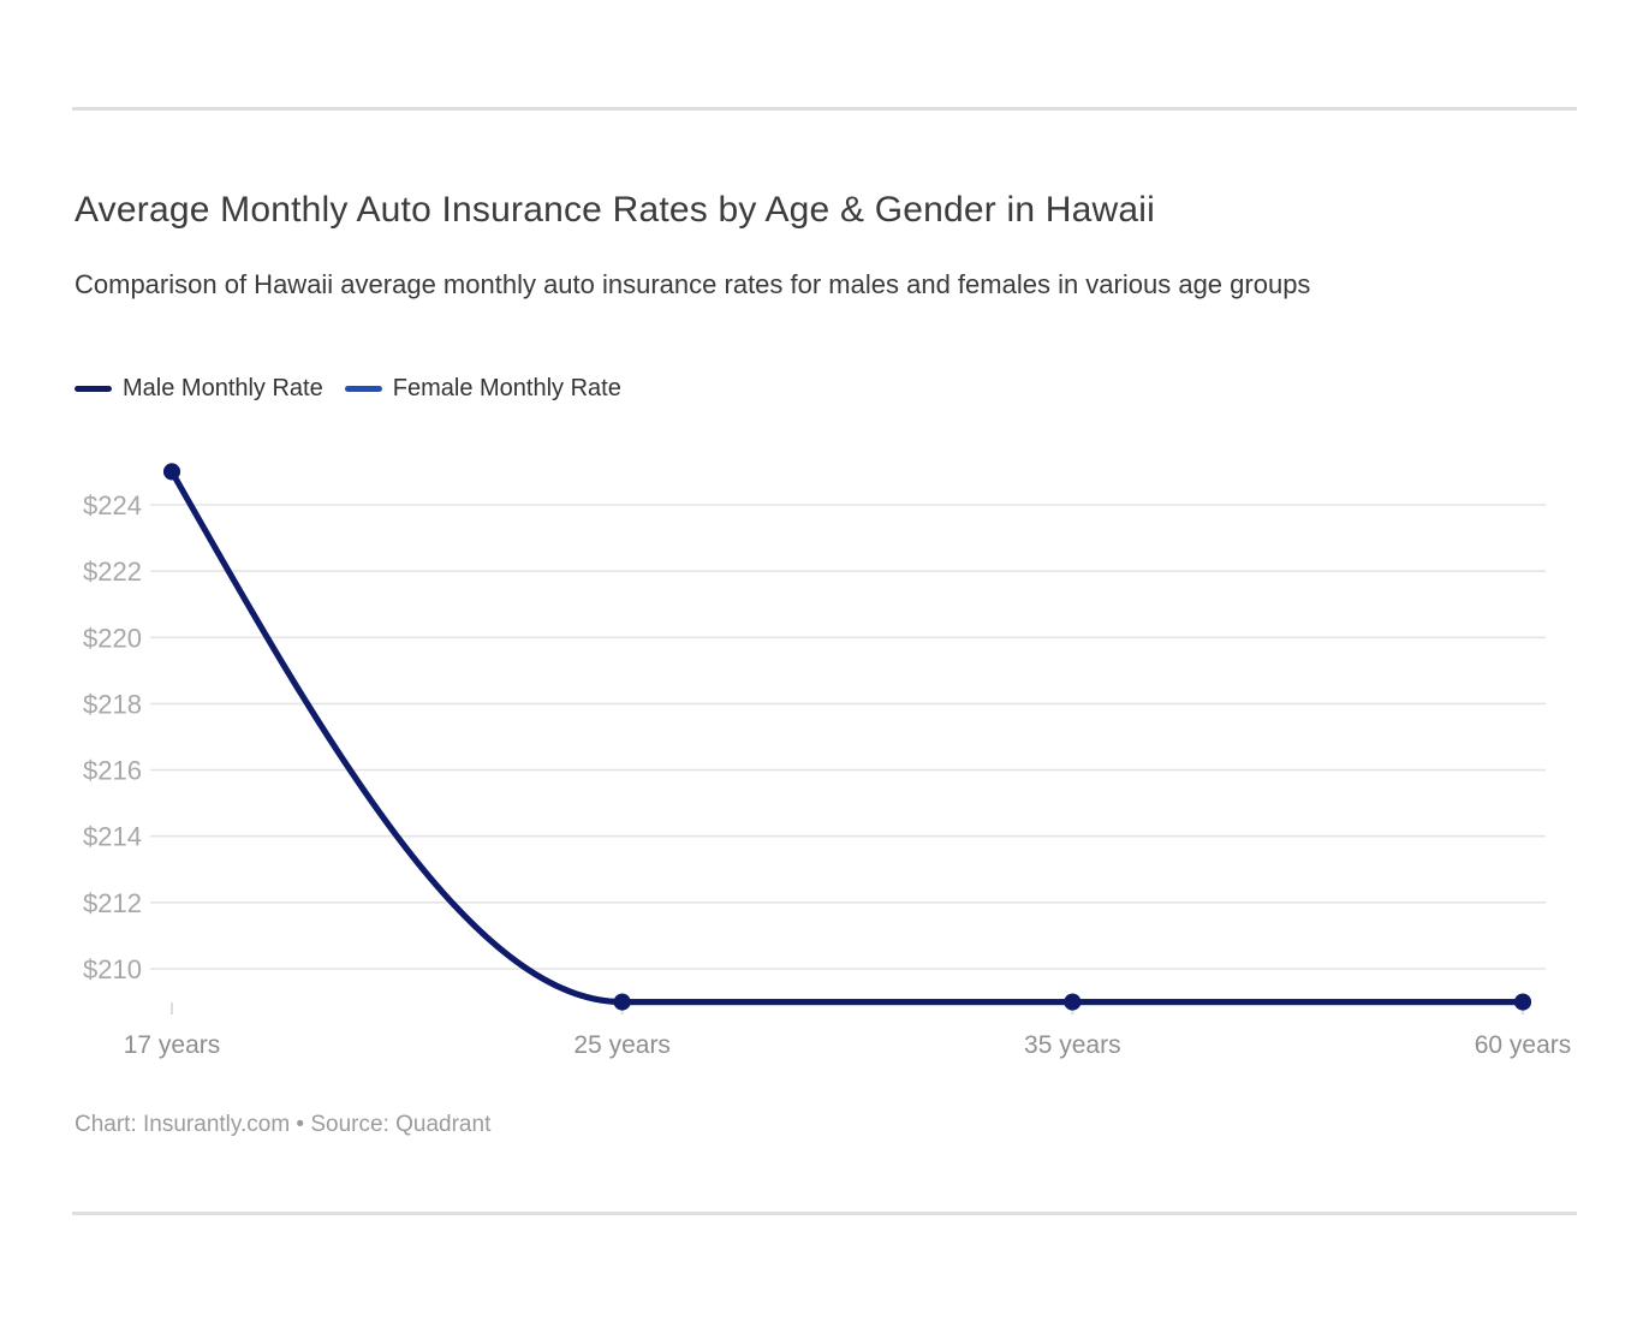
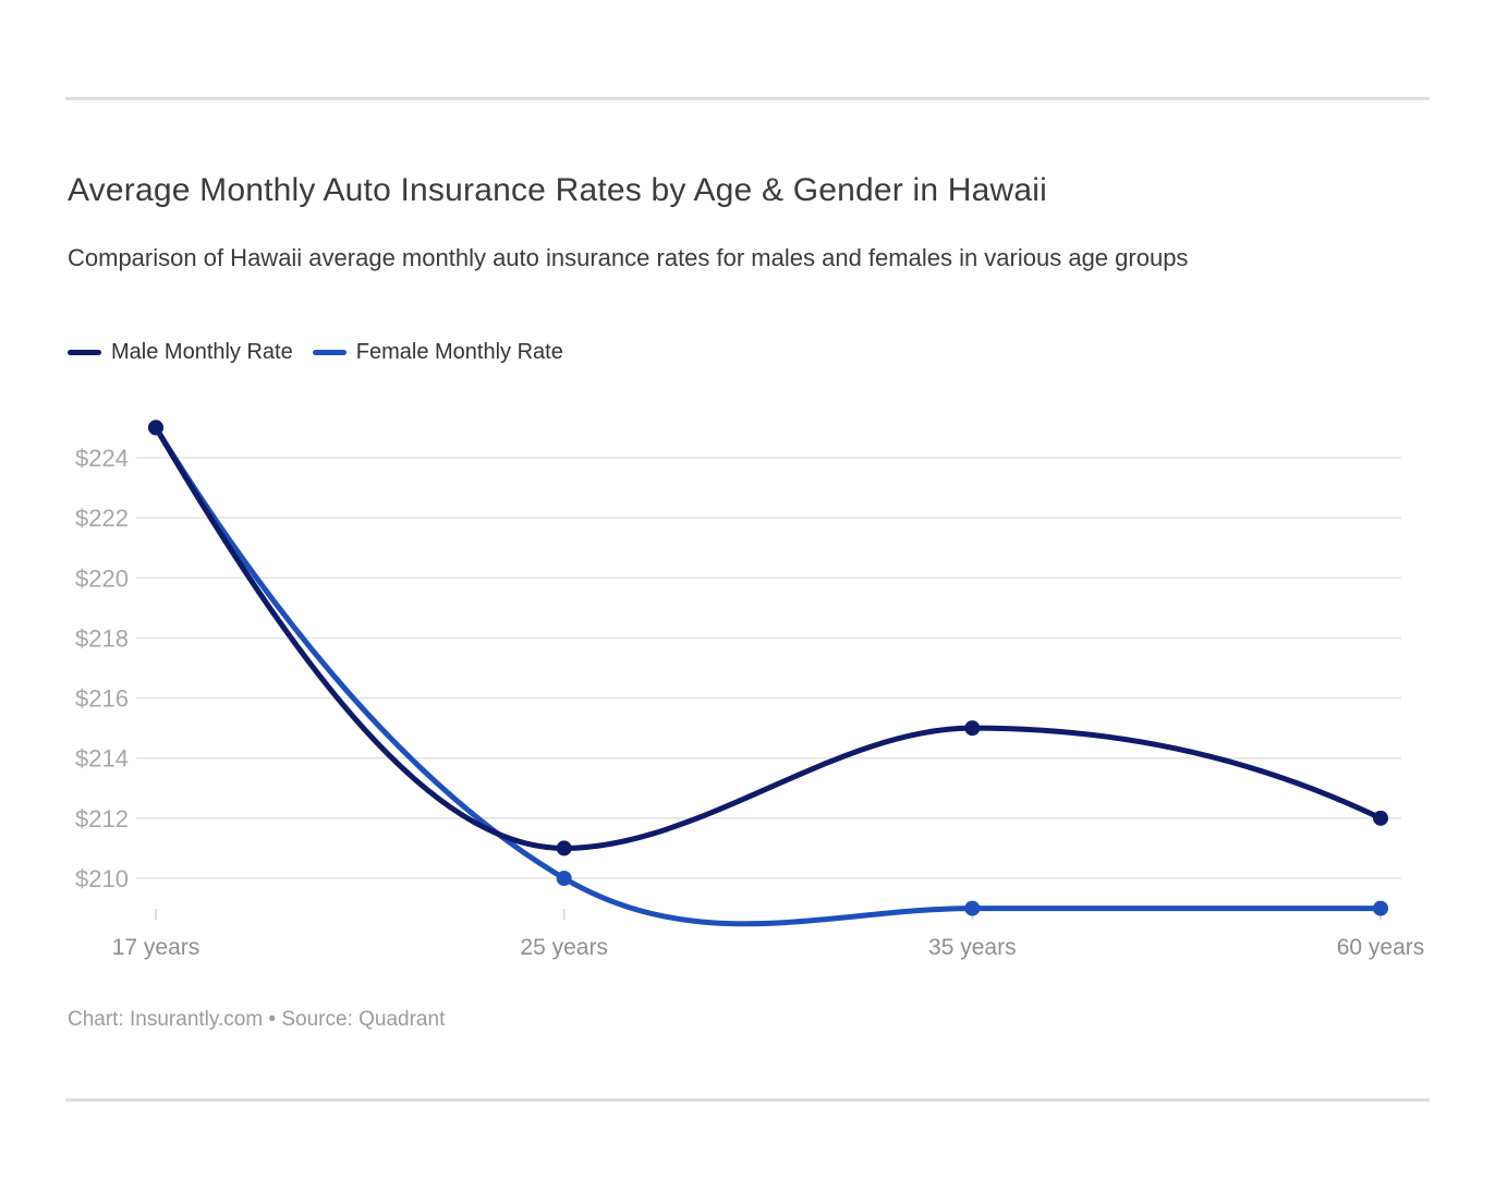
Male Monthly Rate/25 years: $209 -> $211
Female Monthly Rate/25 years: $209 -> $210
Male Monthly Rate/35 years: $209 -> $215
Male Monthly Rate/60 years: $209 -> $212
